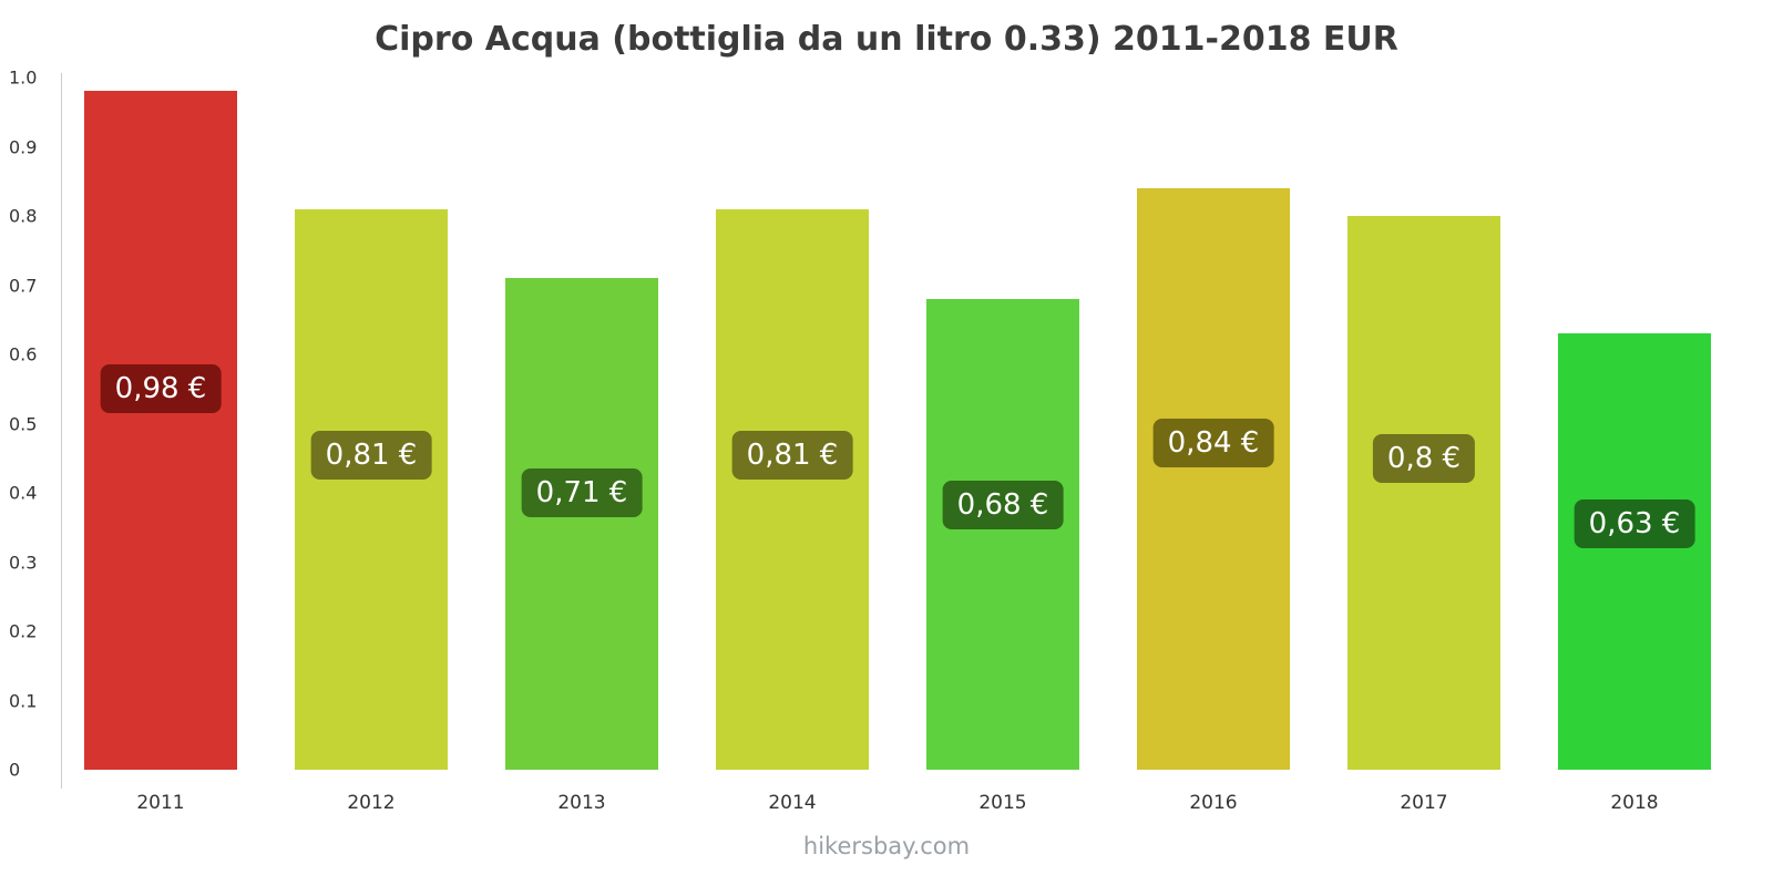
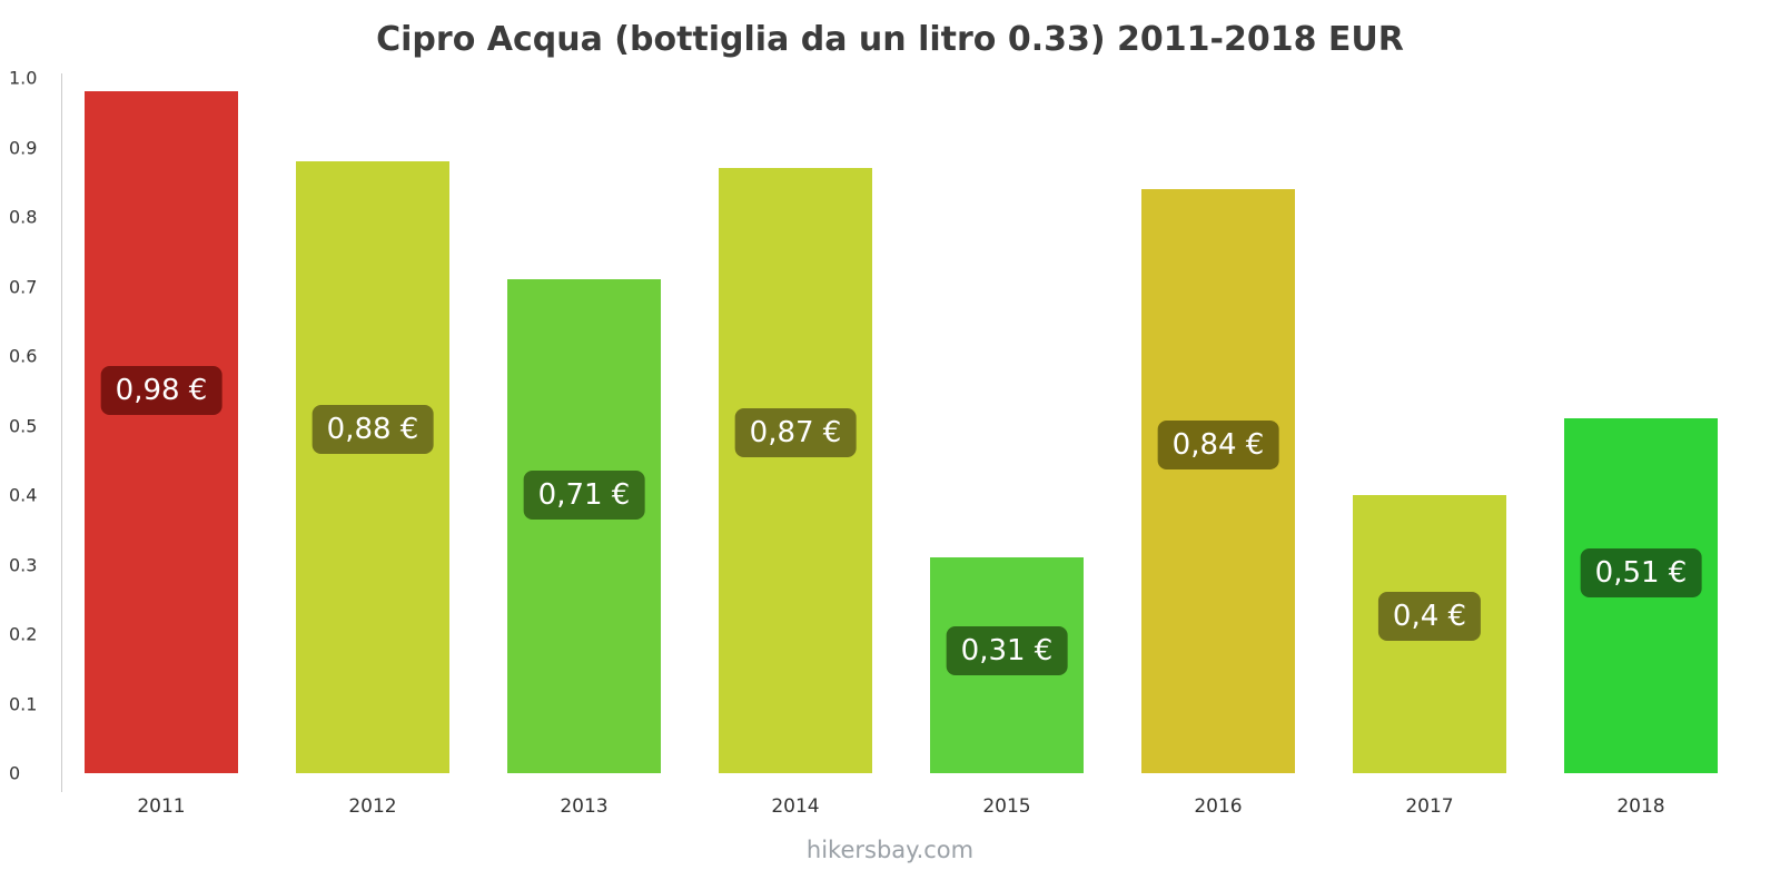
2012: 0,81 -> 0,88
2014: 0,81 -> 0,87
2015: 0,68 -> 0,31
2017: 0,8 -> 0,4
2018: 0,63 -> 0,51
